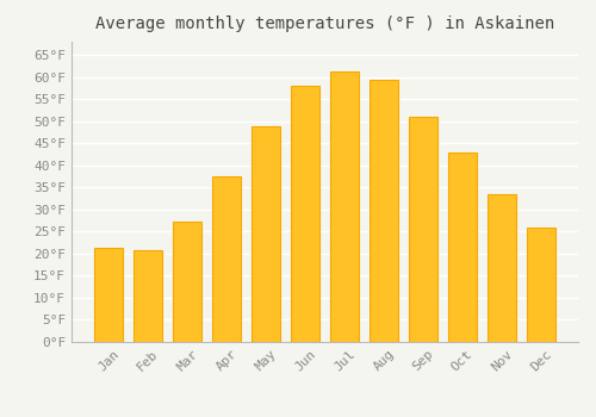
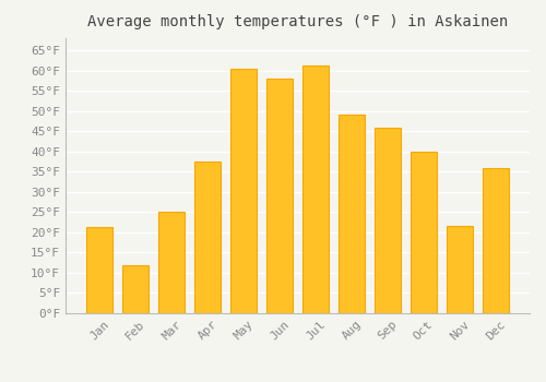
Feb: 20.8°F -> 12.0°F
Mar: 27.2°F -> 25.0°F
May: 48.9°F -> 60.5°F
Aug: 59.5°F -> 49.0°F
Sep: 51.0°F -> 46.0°F
Oct: 42.8°F -> 40.0°F
Nov: 33.4°F -> 21.5°F
Dec: 25.9°F -> 36.0°F
